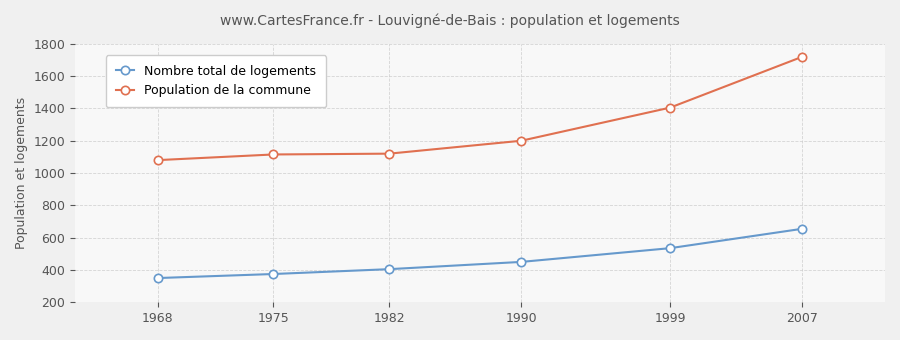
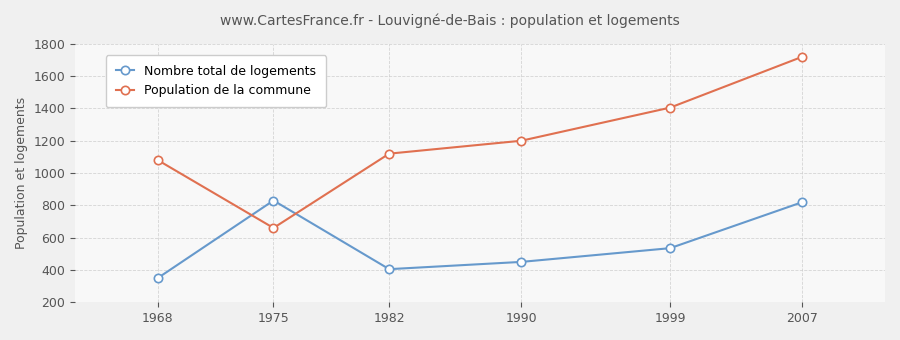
Nombre total de logements/1975: 380 -> 830
Population de la commune/1975: 1120 -> 660
Nombre total de logements/2007: 660 -> 820
